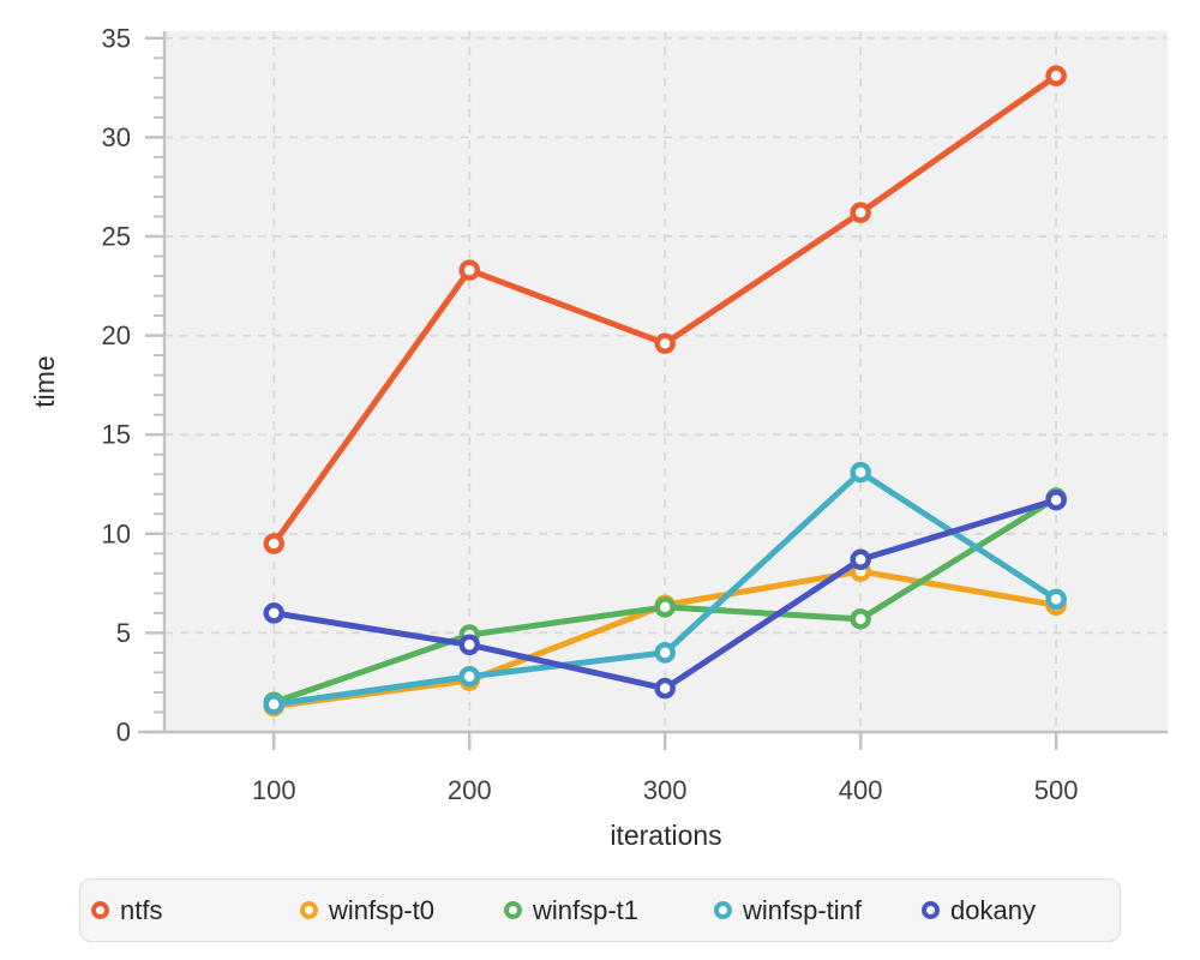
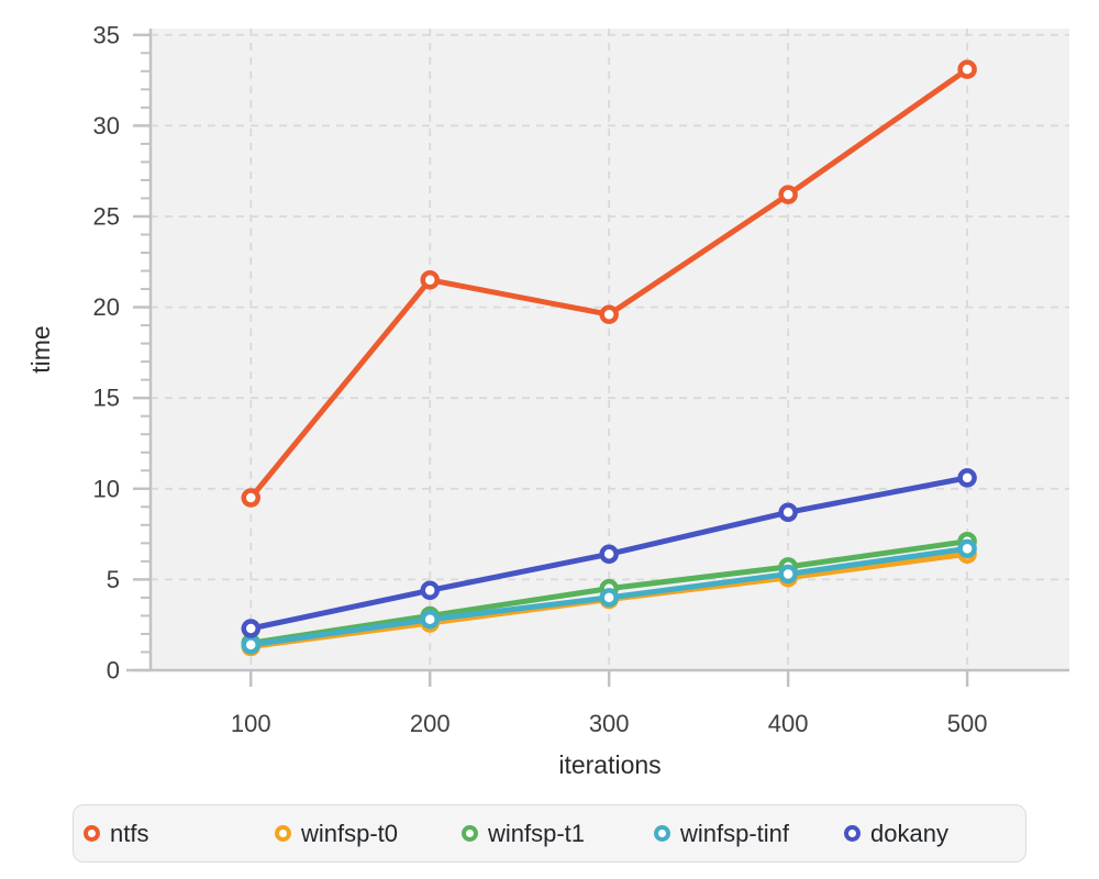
dokany/100: 6.0 -> 2.3
ntfs/200: 23.3 -> 21.5
winfsp-t1/200: 4.9 -> 3.0
winfsp-t0/300: 6.4 -> 3.9
winfsp-t1/300: 6.3 -> 4.5
dokany/300: 2.2 -> 6.4
winfsp-t0/400: 8.1 -> 5.1
winfsp-tinf/400: 13.1 -> 5.3
winfsp-t1/500: 11.8 -> 7.1
dokany/500: 11.7 -> 10.6
